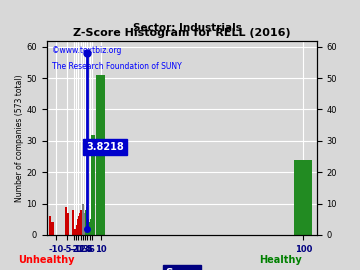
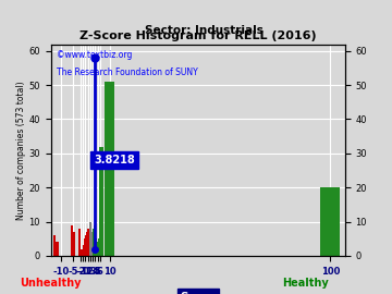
100: 24 -> 20
